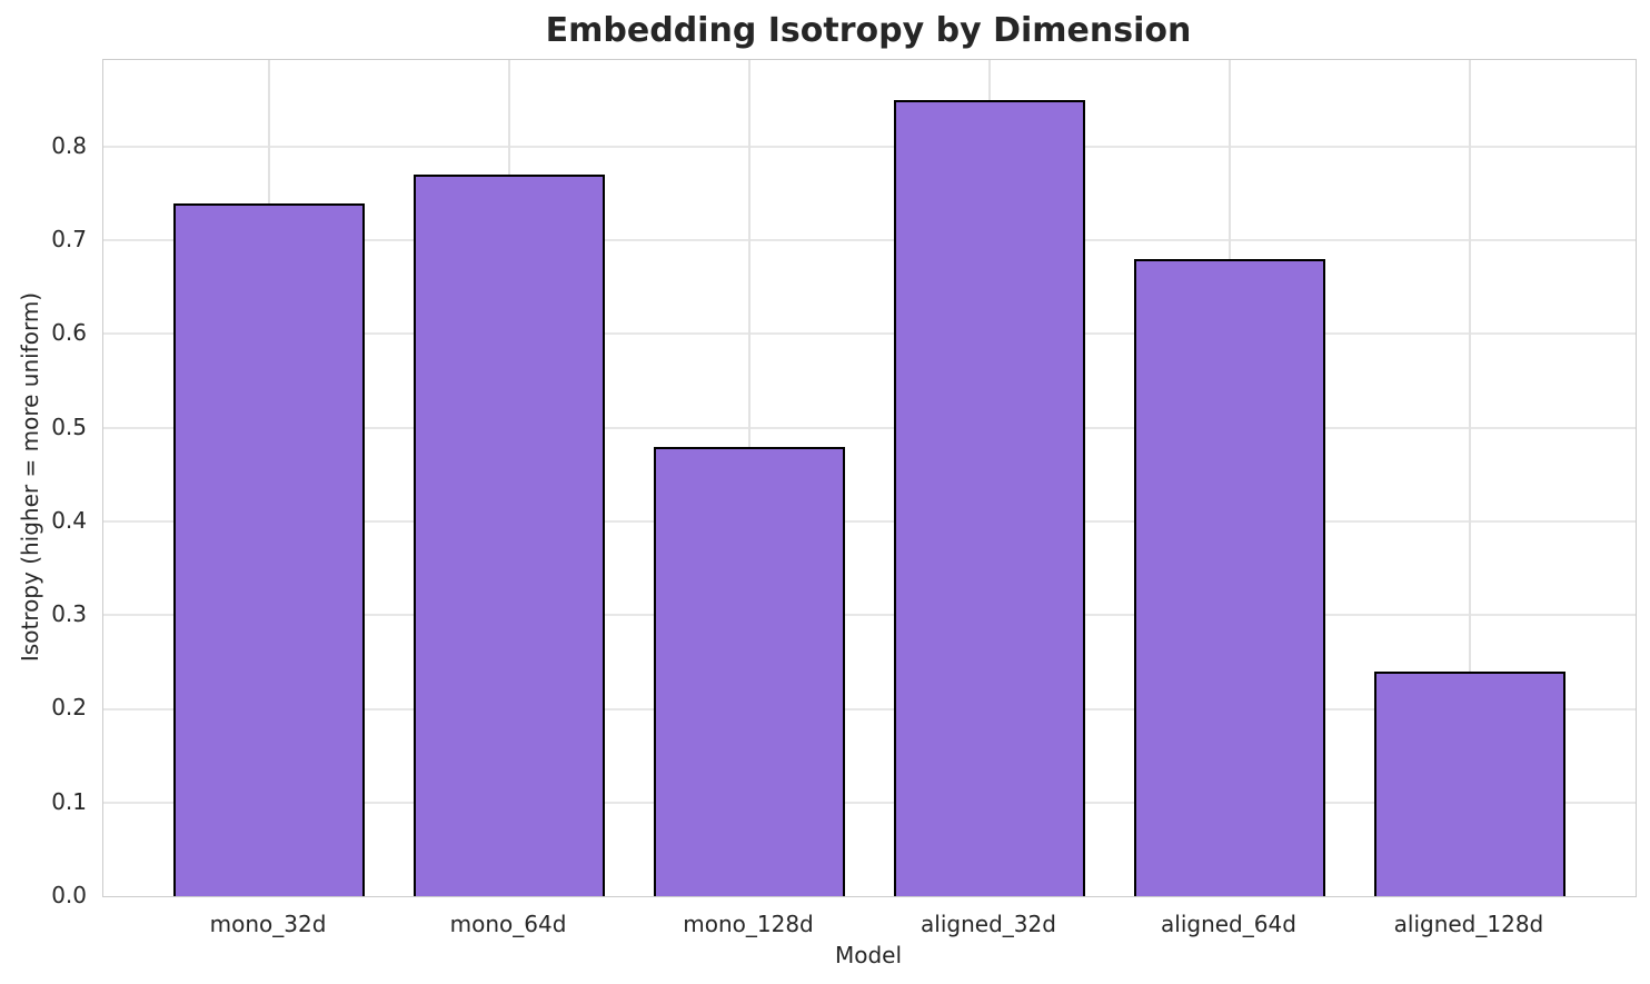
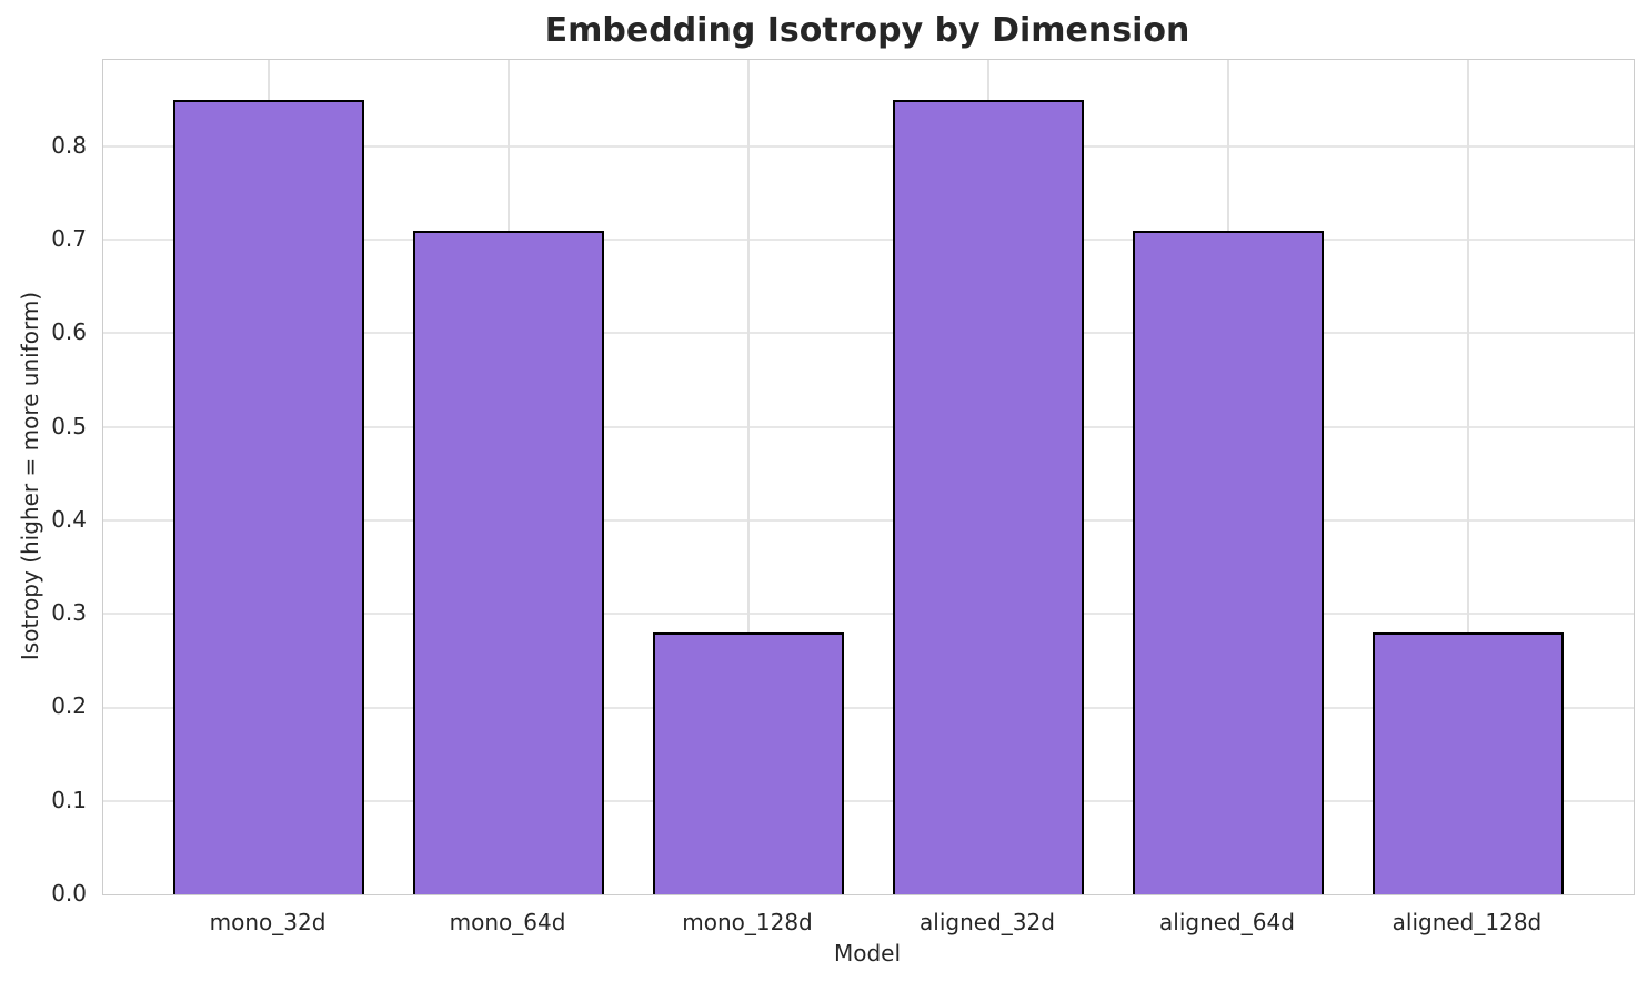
mono_32d: 0.74 -> 0.85
mono_64d: 0.77 -> 0.71
mono_128d: 0.48 -> 0.28
aligned_64d: 0.68 -> 0.71
aligned_128d: 0.24 -> 0.28
